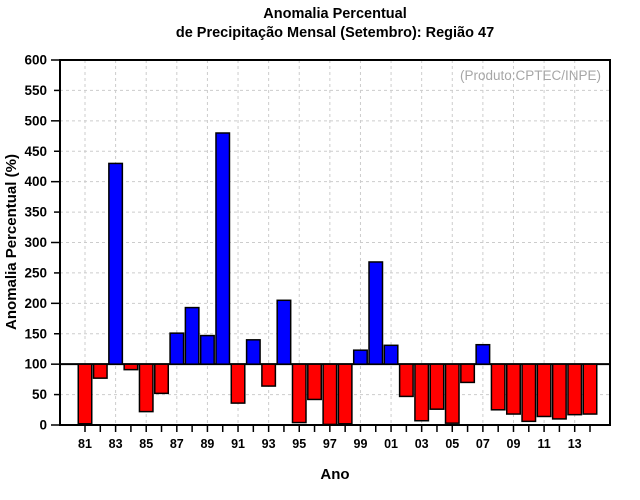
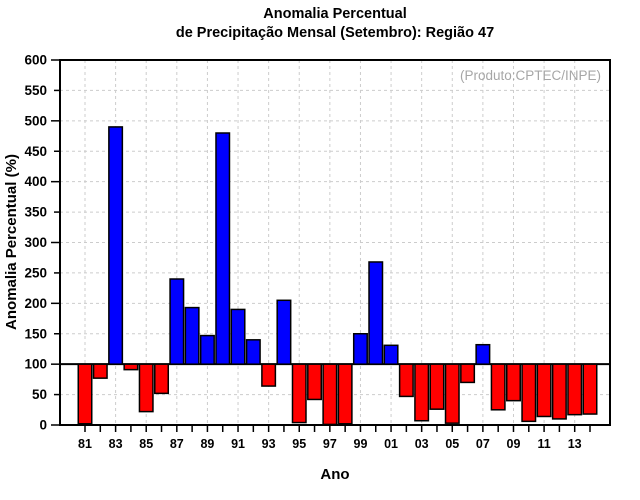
83: 430 -> 490
87: 150 -> 240
91: 40 -> 190
99: 120 -> 150
09: 20 -> 40
